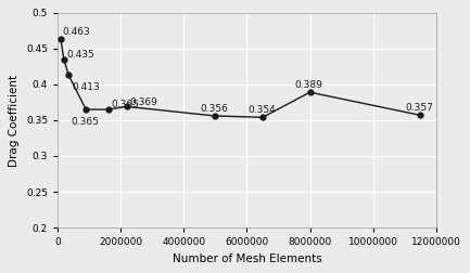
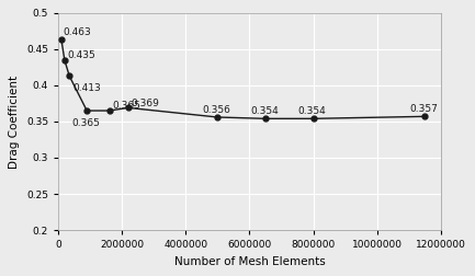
8000000: 0.389 -> 0.354
